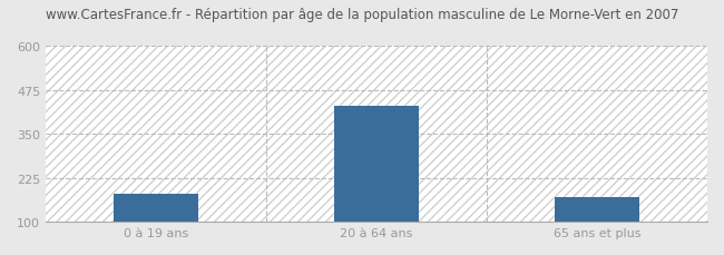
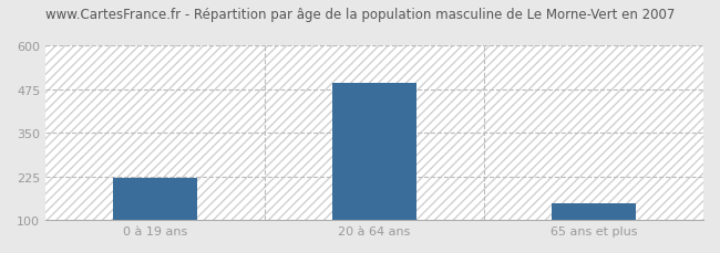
0 à 19 ans: 180 -> 222
20 à 64 ans: 430 -> 491
65 ans et plus: 170 -> 148
